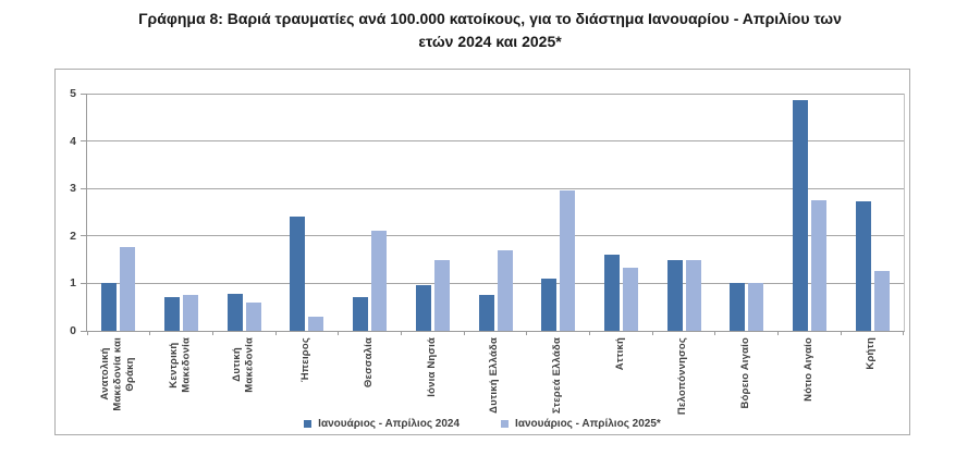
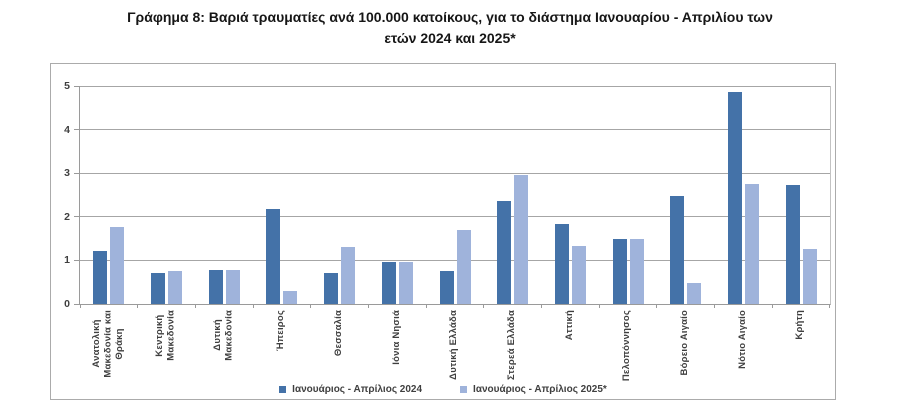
Ιανουάριος - Απρίλιος 2024/Ανατολική Μακεδονία και Θράκη: 1.0 -> 1.2
Ιανουάριος - Απρίλιος 2025*/Δυτική Μακεδονία: 0.6 -> 0.8
Ιανουάριος - Απρίλιος 2024/Ήπειρος: 2.4 -> 2.2
Ιανουάριος - Απρίλιος 2025*/Θεσσαλία: 2.1 -> 1.3
Ιανουάριος - Απρίλιος 2025*/Ιόνια Νησιά: 1.5 -> 1.0
Ιανουάριος - Απρίλιος 2024/Στερεά Ελλάδα: 1.1 -> 2.4
Ιανουάριος - Απρίλιος 2024/Αττική: 1.6 -> 1.8
Ιανουάριος - Απρίλιος 2024/Βόρειο Αιγαίο: 1.0 -> 2.5
Ιανουάριος - Απρίλιος 2025*/Βόρειο Αιγαίο: 1.0 -> 0.5
